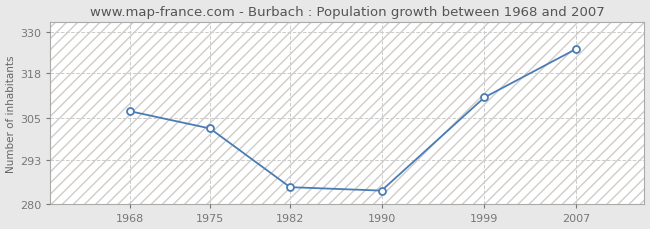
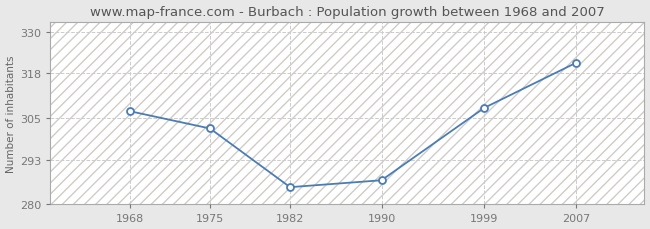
1990: 284 -> 287
1999: 311 -> 308
2007: 325 -> 321
